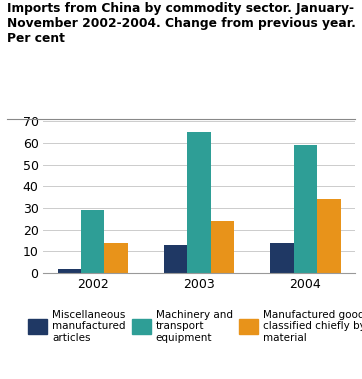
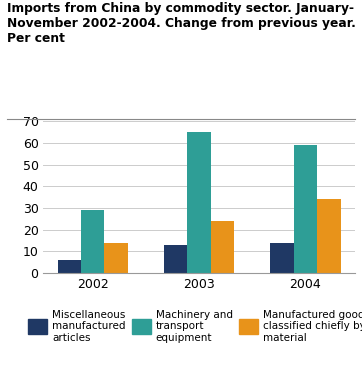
Miscellaneous manufactured articles/2002: 2 -> 6
